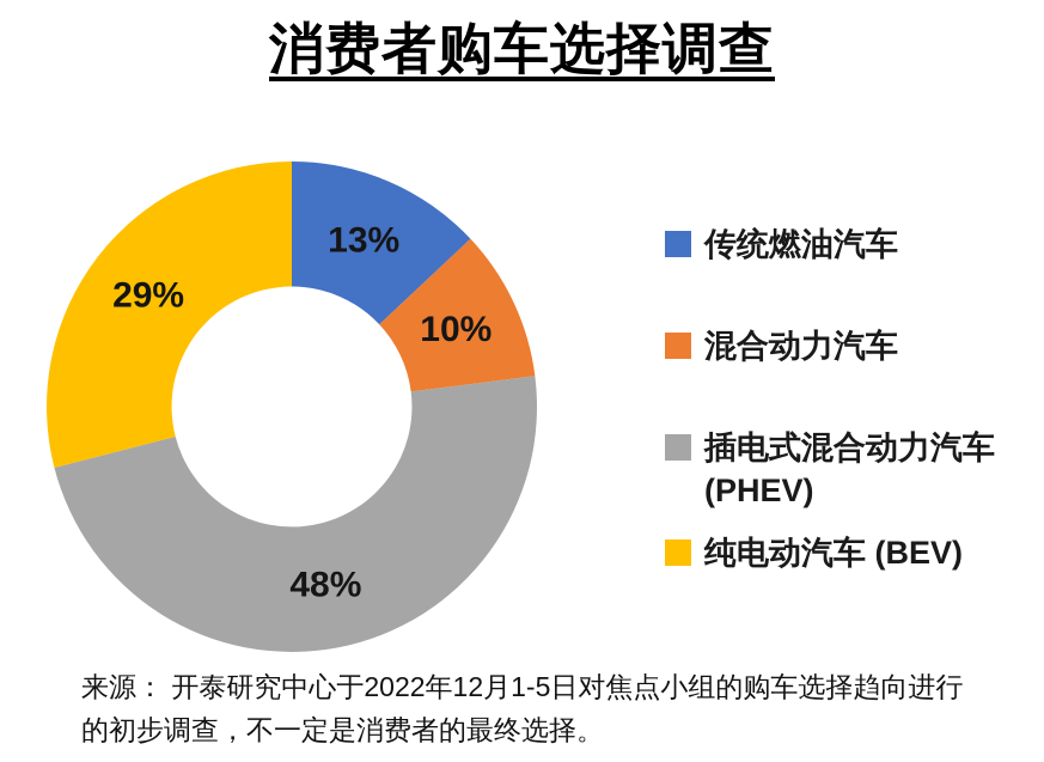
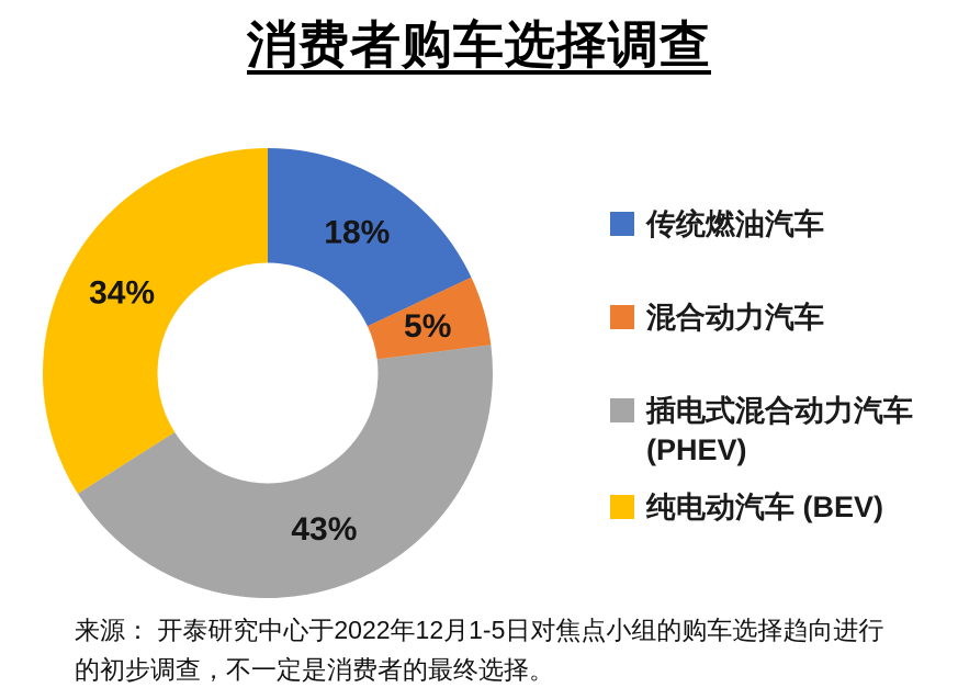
传统燃油汽车: 13% -> 18%
混合动力汽车: 10% -> 5%
插电式混合动力汽车 (PHEV): 48% -> 43%
纯电动汽车 (BEV): 29% -> 34%
